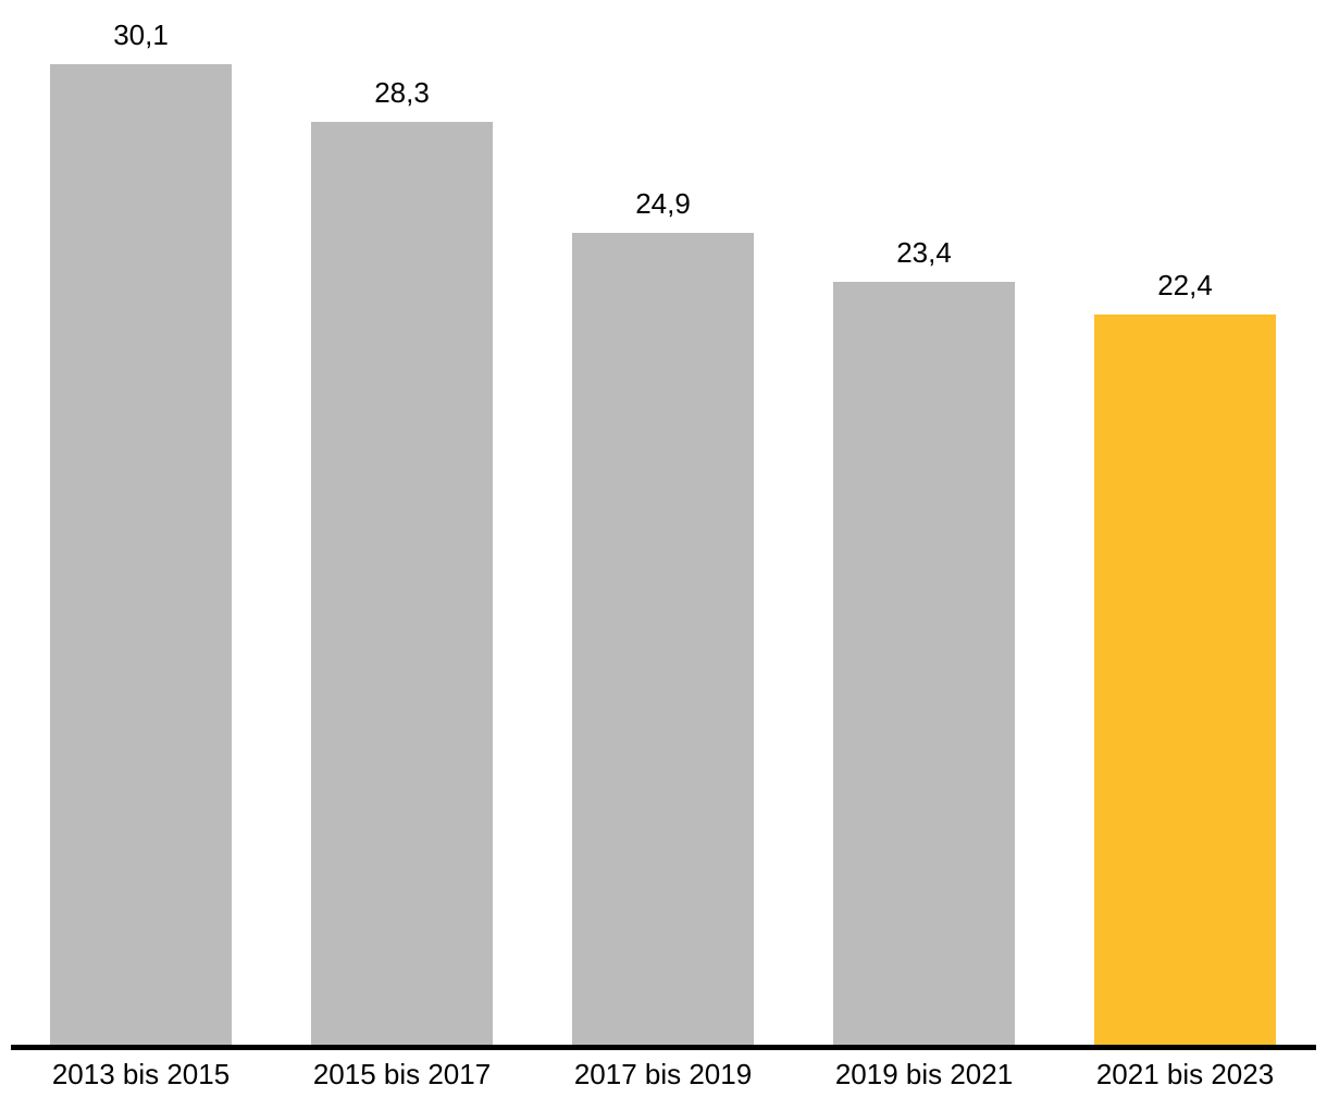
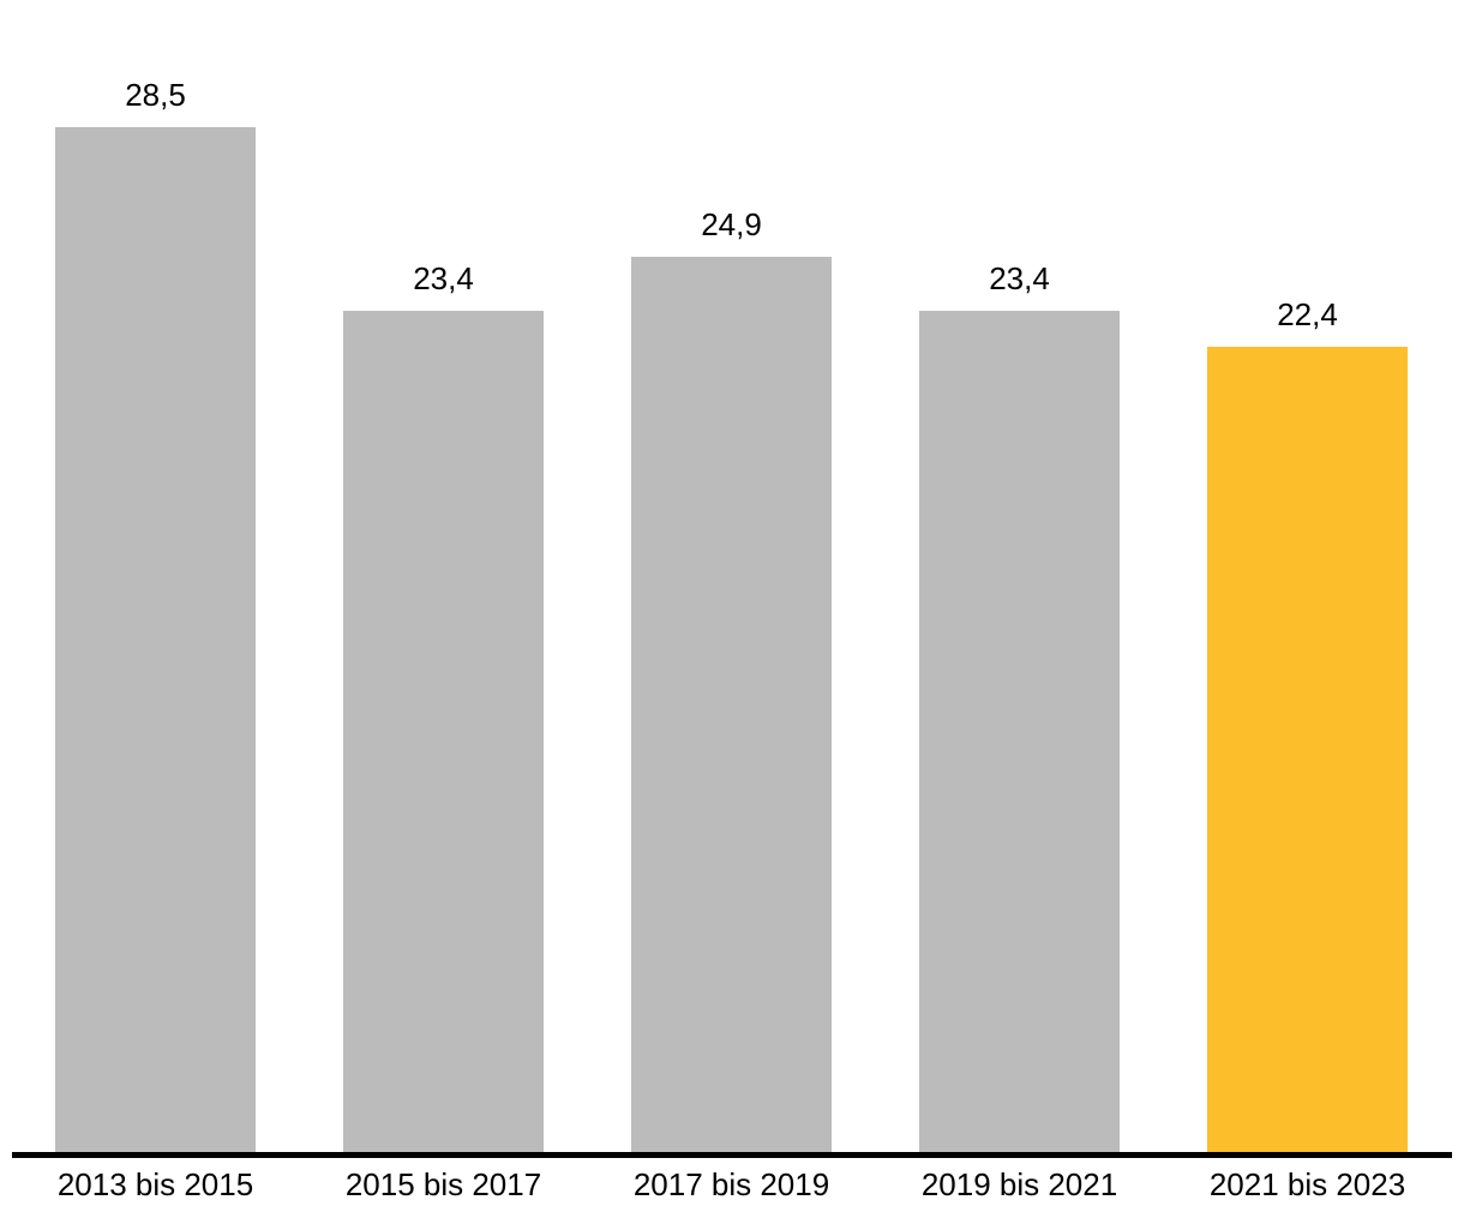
2013 bis 2015: 30,1 -> 28,5
2015 bis 2017: 28,3 -> 23,4
